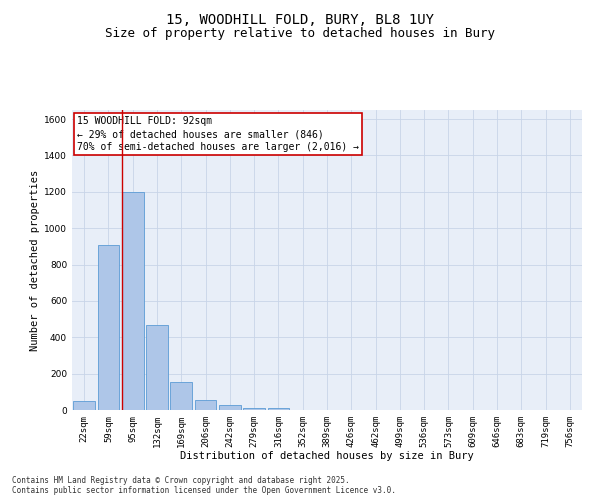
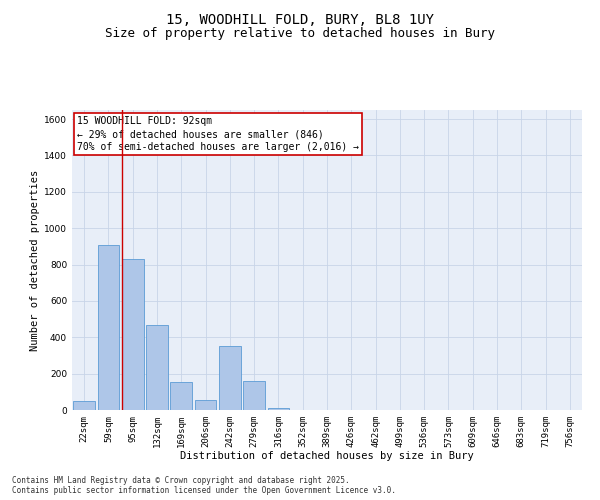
95sqm: 1200 -> 830
242sqm: 30 -> 350
279sqm: 10 -> 160
